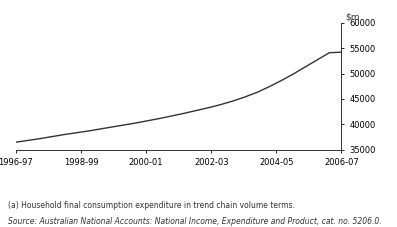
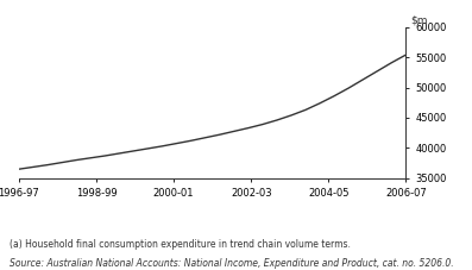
2006-07: 54200 -> 55400
